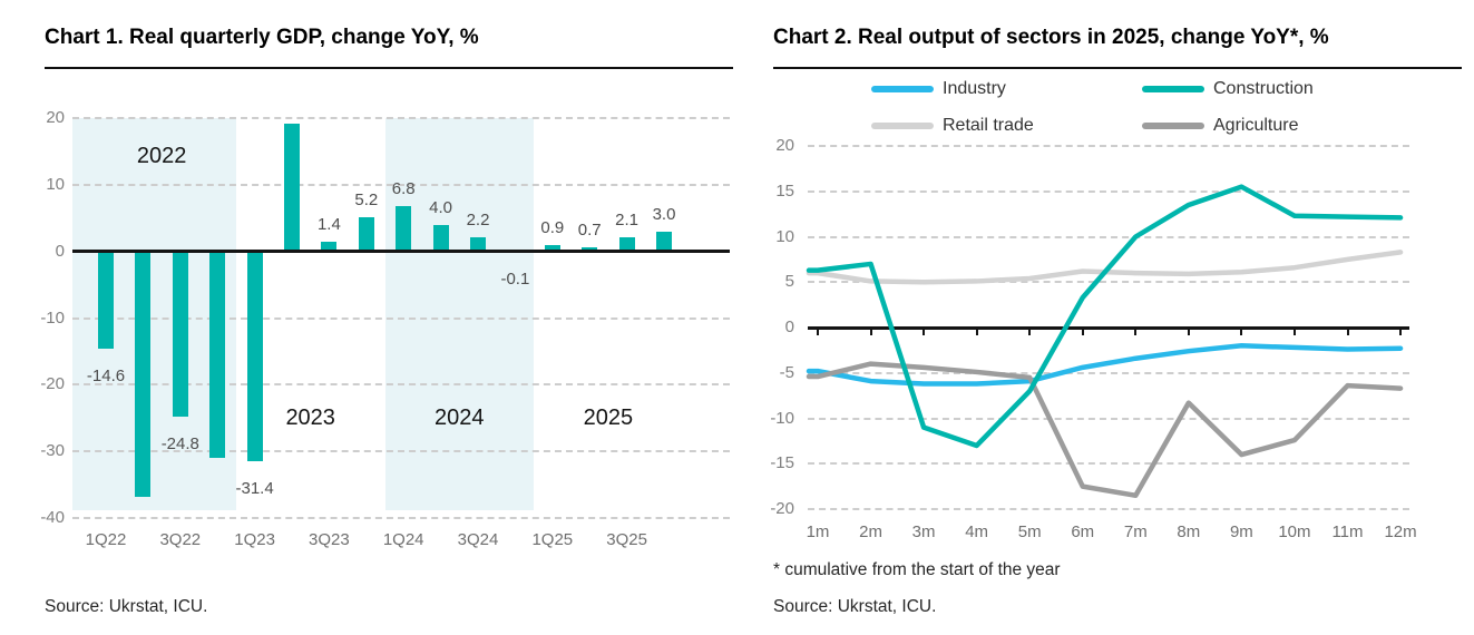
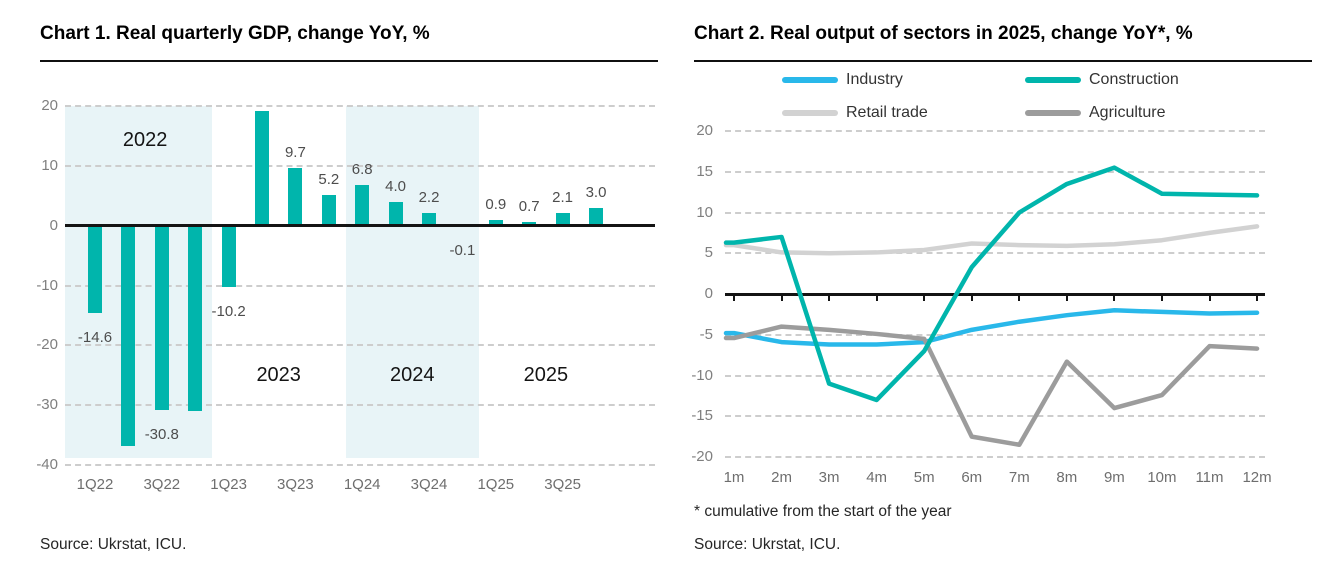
Chart 1. Real quarterly GDP, change YoY, %/3Q22: -24.8 -> -30.8
Chart 1. Real quarterly GDP, change YoY, %/1Q23: -31.4 -> -10.2
Chart 1. Real quarterly GDP, change YoY, %/3Q23: 1.4 -> 9.7
